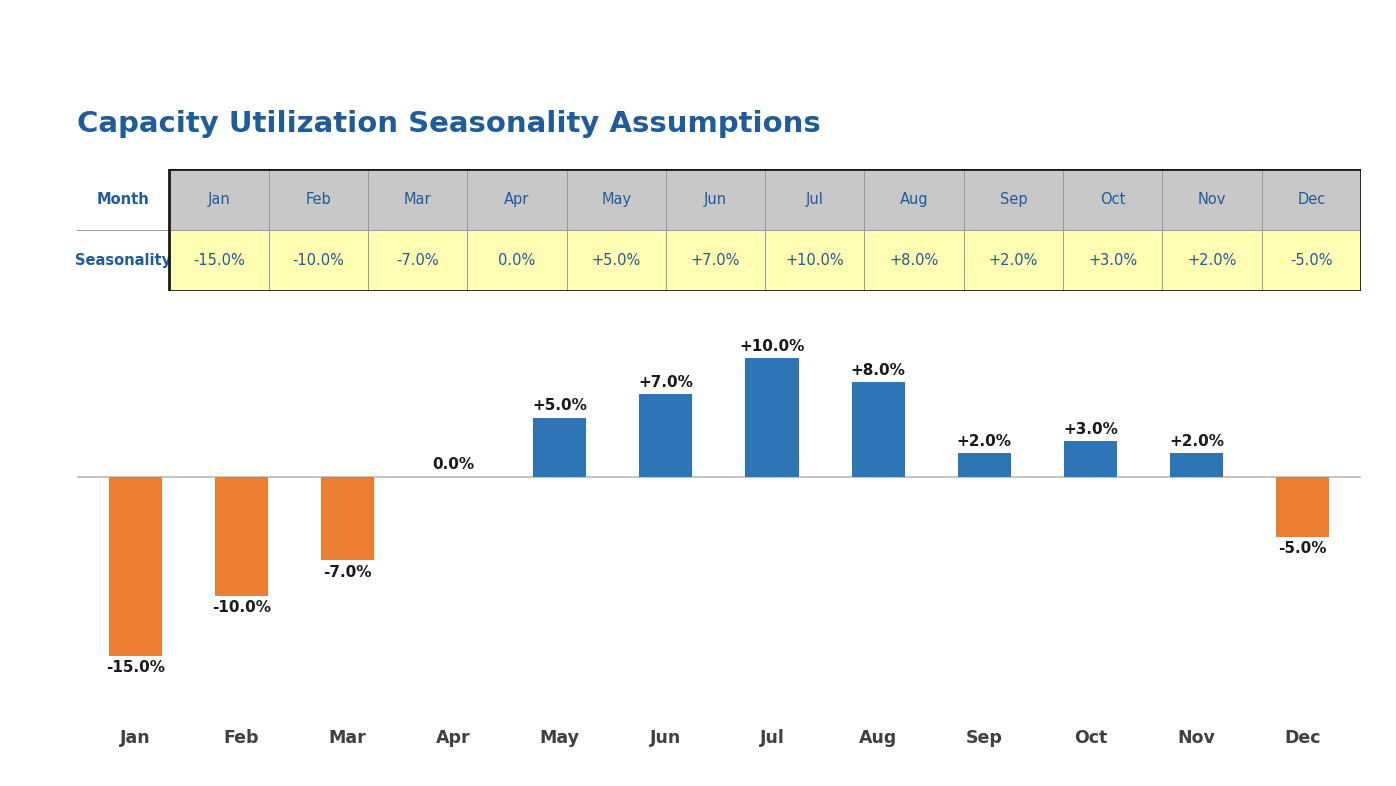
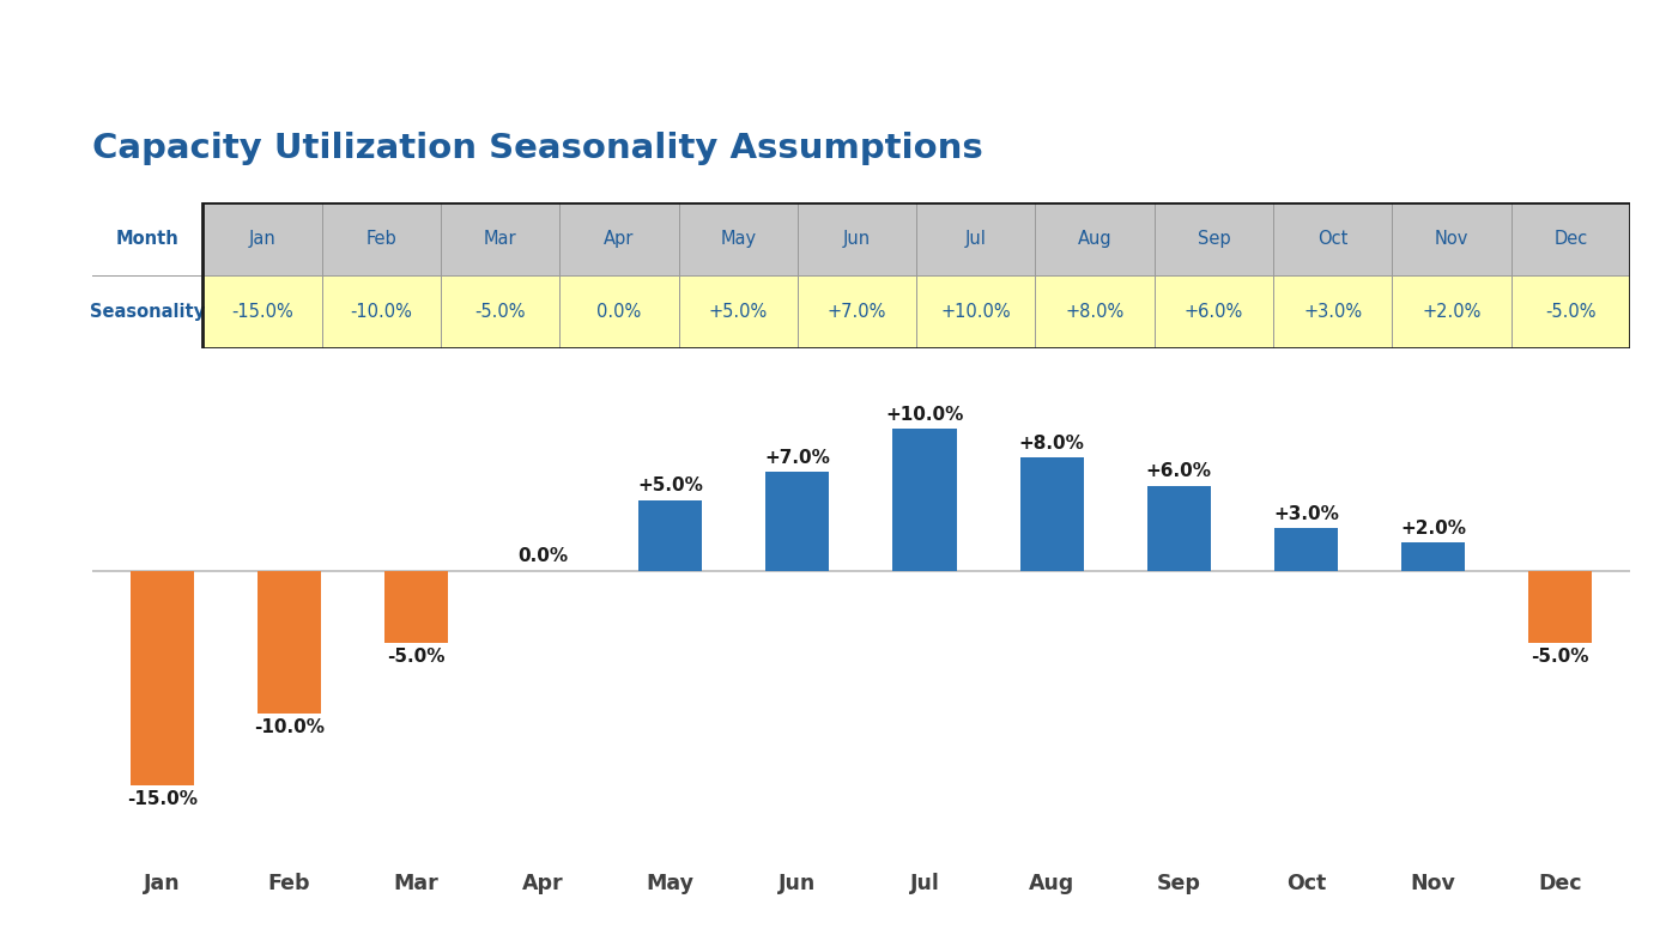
Mar: -7.0% -> -5.0%
Sep: +2.0% -> +6.0%
